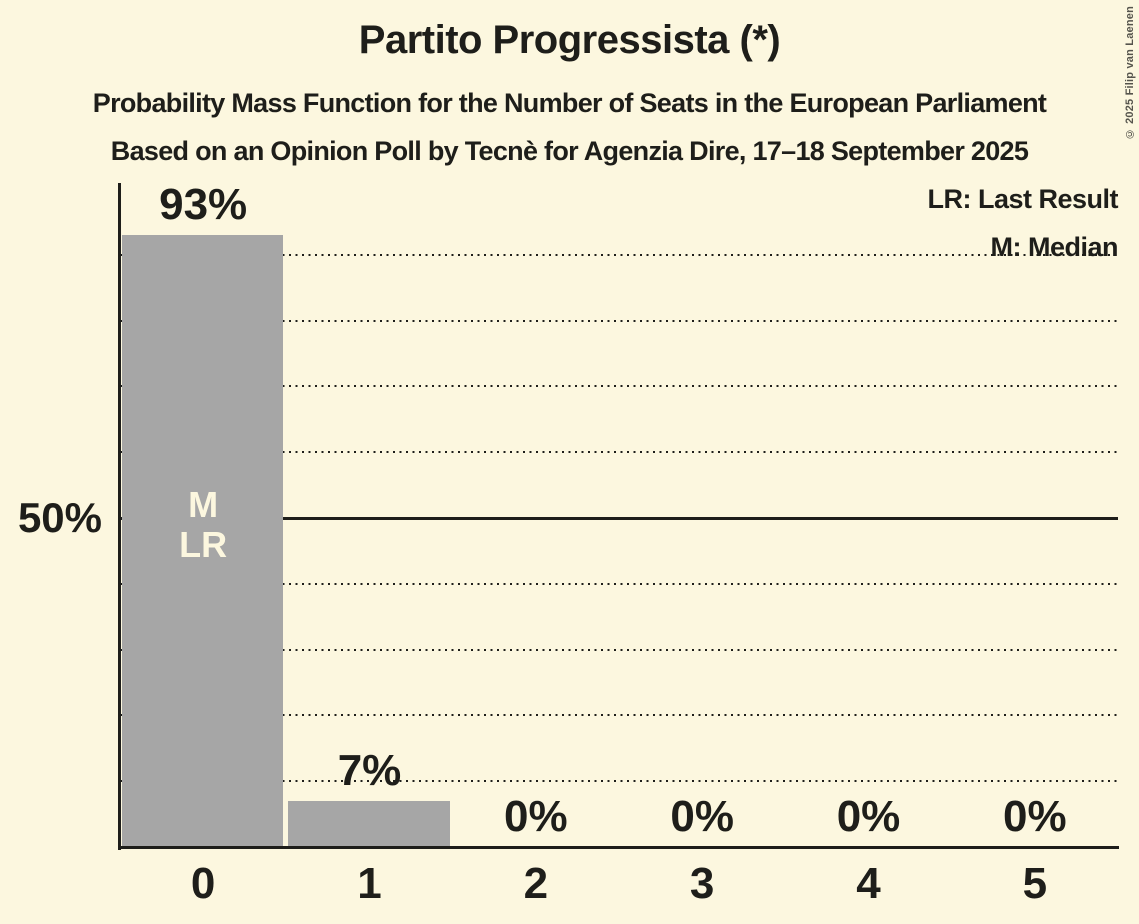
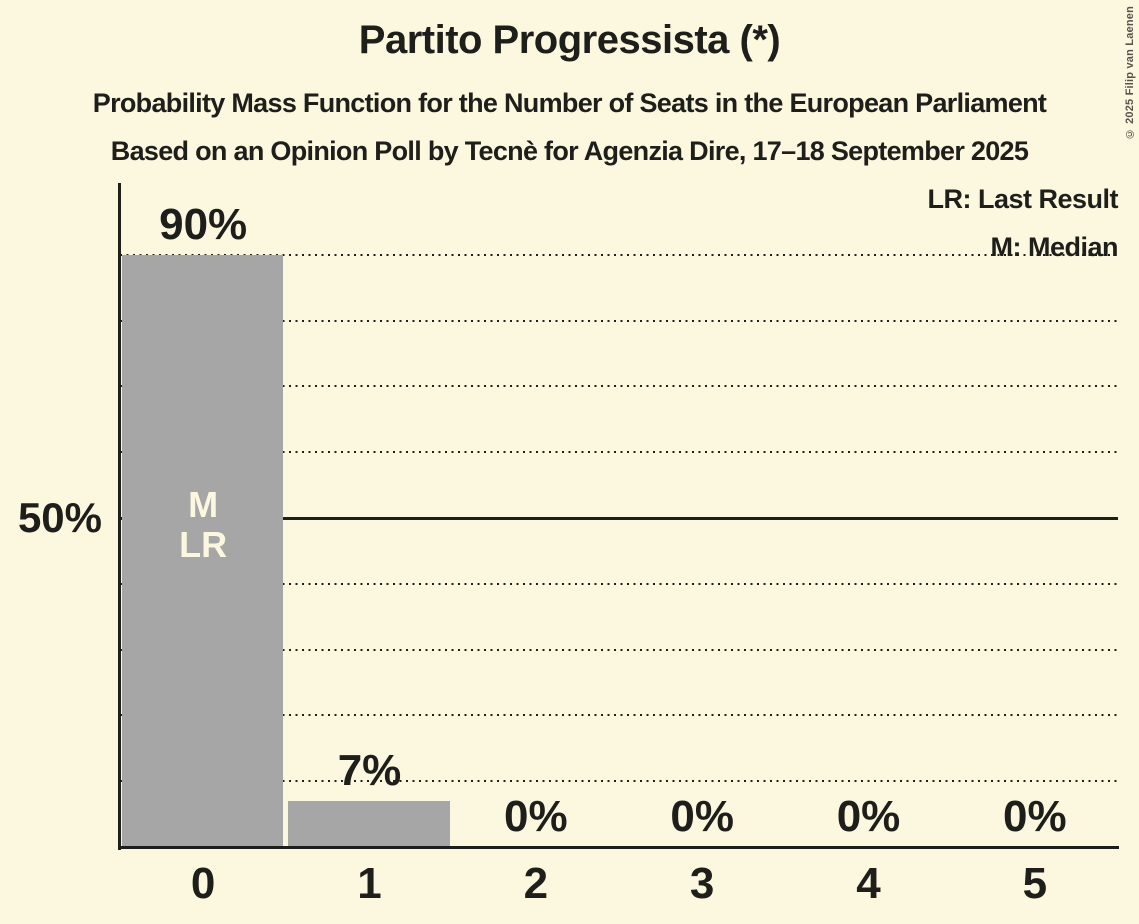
0: 93% -> 90%
